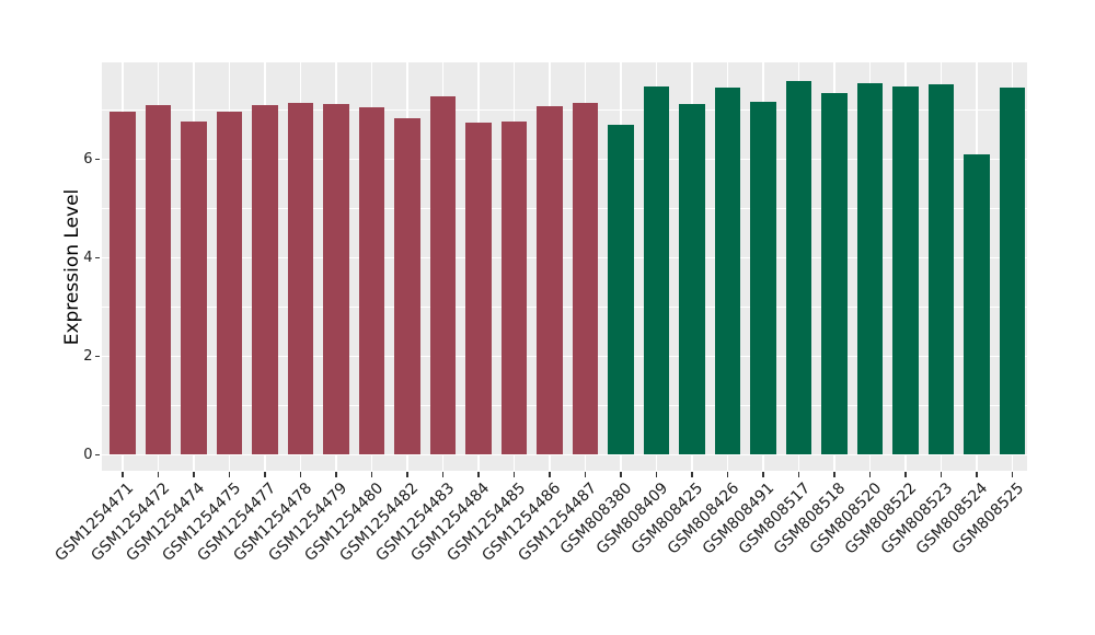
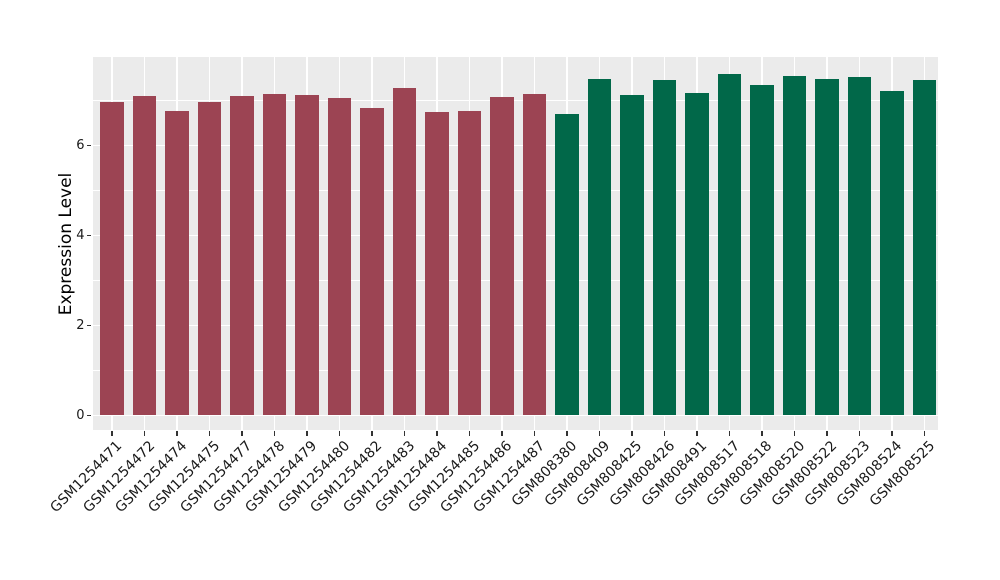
GSM808524: 6.1 -> 7.2
